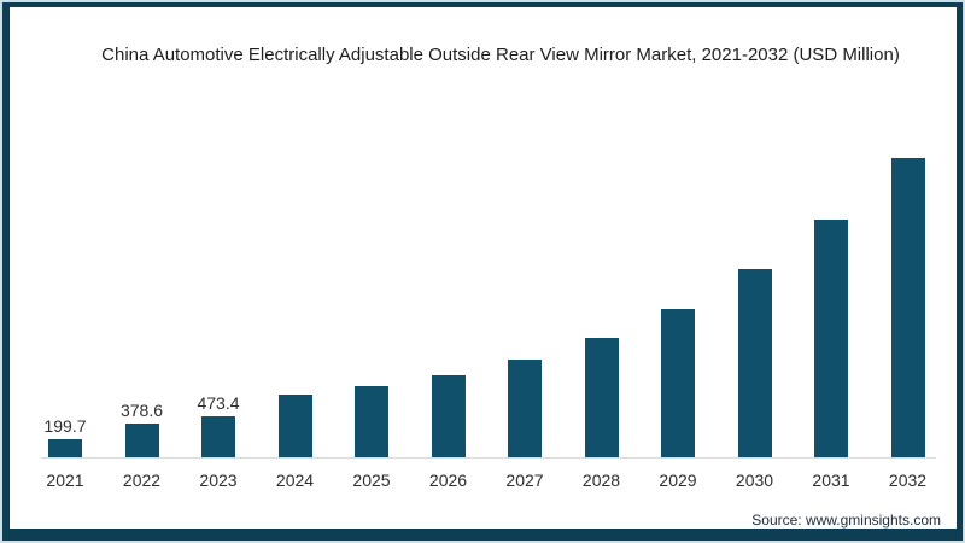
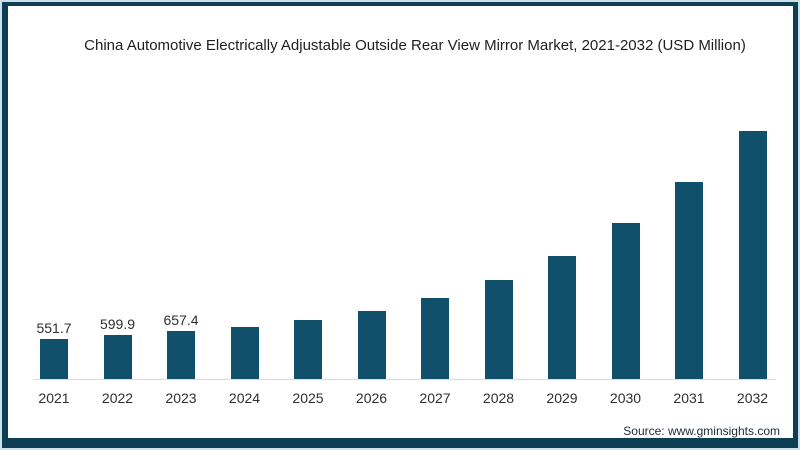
2021: 199.7 -> 551.7
2022: 378.6 -> 599.9
2023: 473.4 -> 657.4
